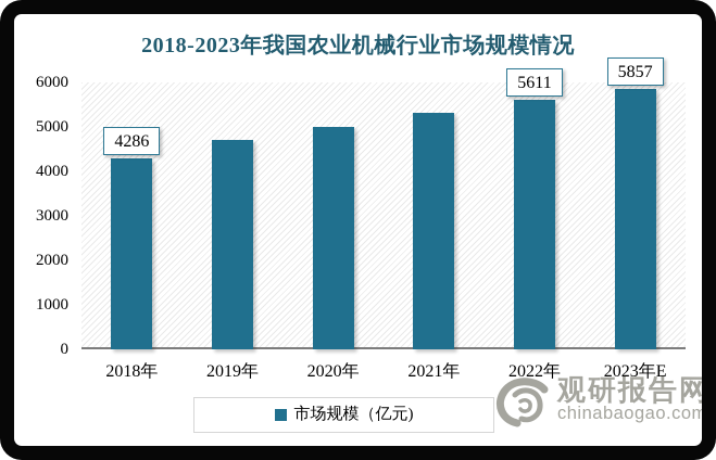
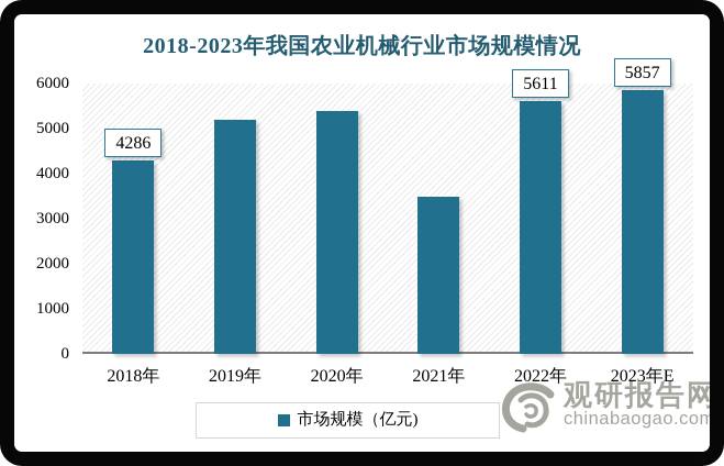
2019年: 4700 -> 5200
2020年: 5000 -> 5400
2021年: 5300 -> 3500
